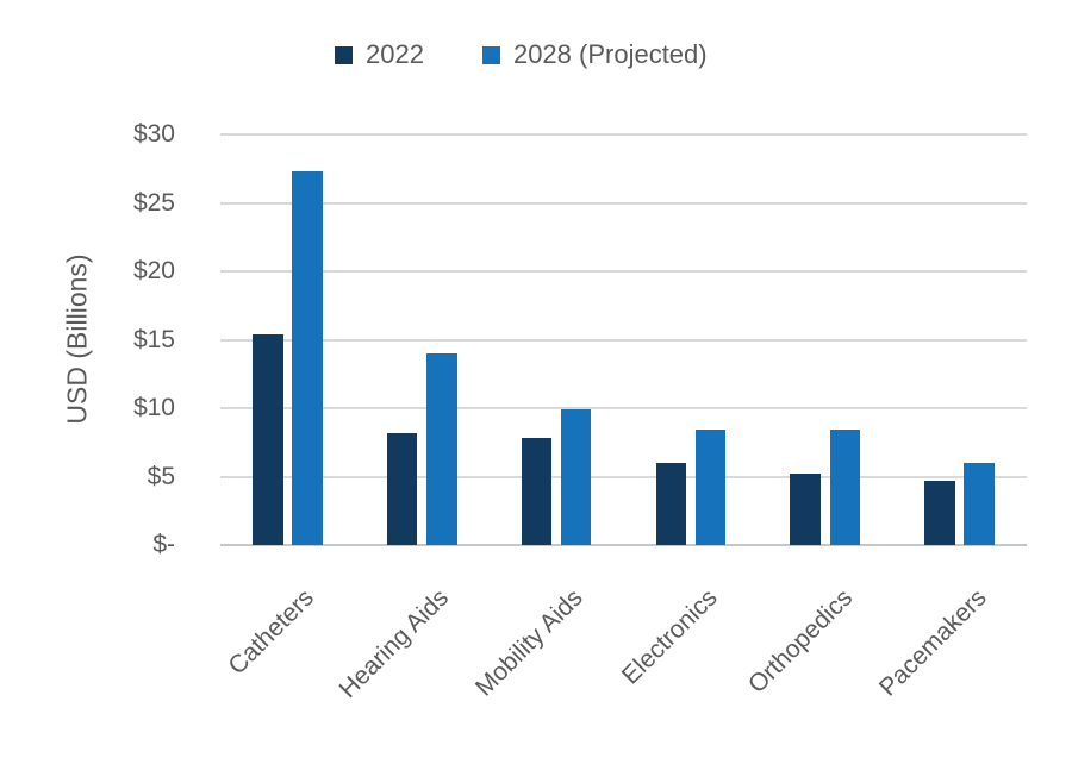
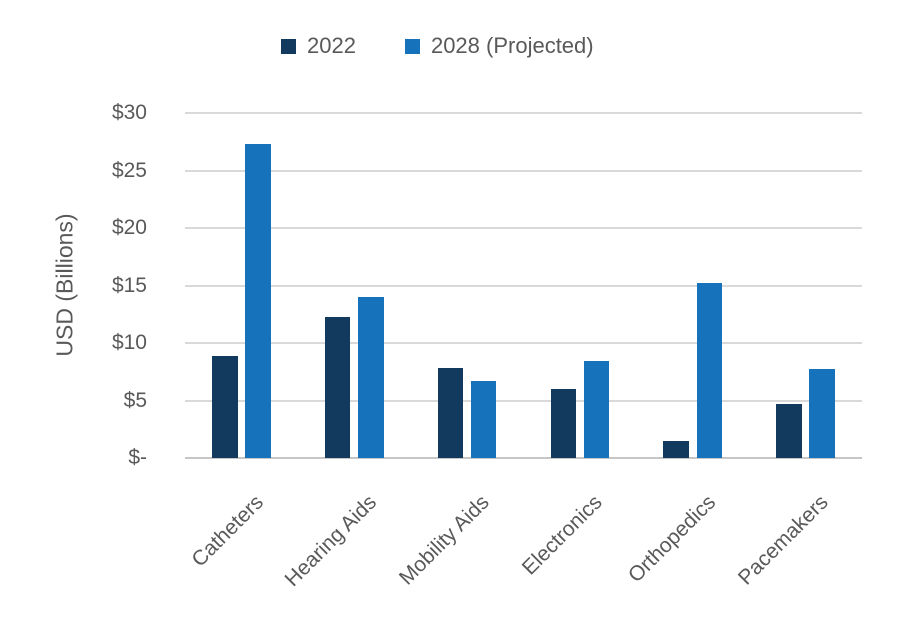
2022/Catheters: $15.4 -> $8.9
2022/Hearing Aids: $8.2 -> $12.3
2028 (Projected)/Mobility Aids: $9.9 -> $6.7
2022/Orthopedics: $5.2 -> $1.5
2028 (Projected)/Orthopedics: $8.4 -> $15.2
2028 (Projected)/Pacemakers: $6.0 -> $7.7
